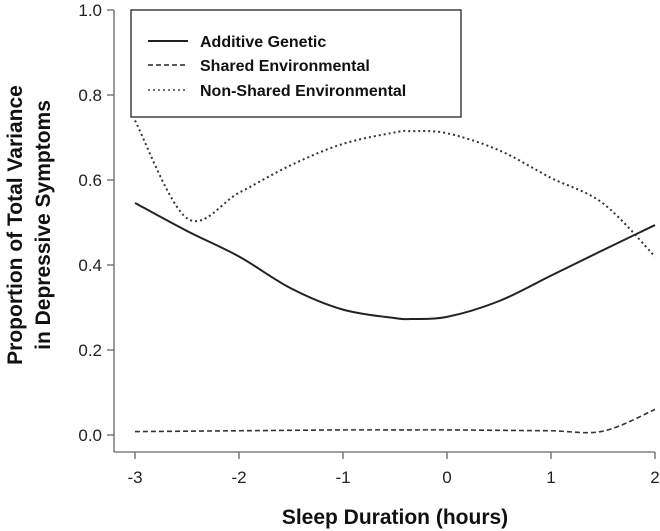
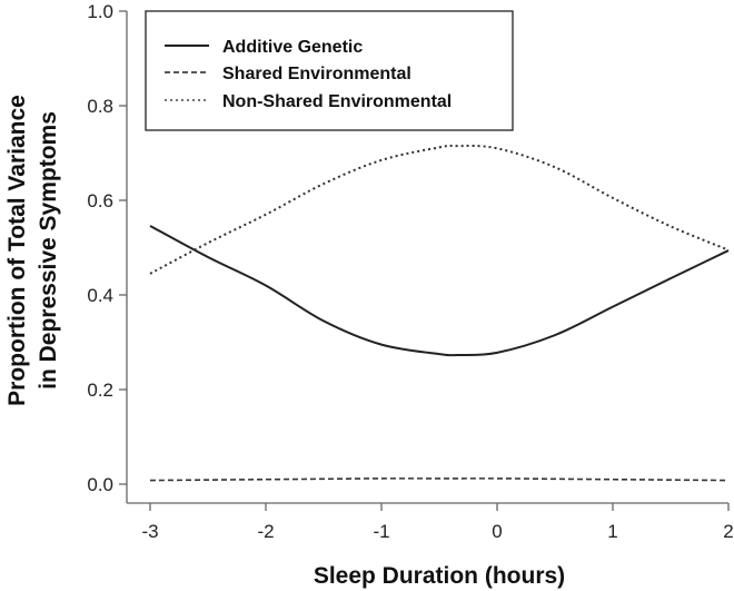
Non-Shared Environmental/-3: 0.74 -> 0.45
Shared Environmental/2: 0.06 -> 0.01
Non-Shared Environmental/2: 0.42 -> 0.49
